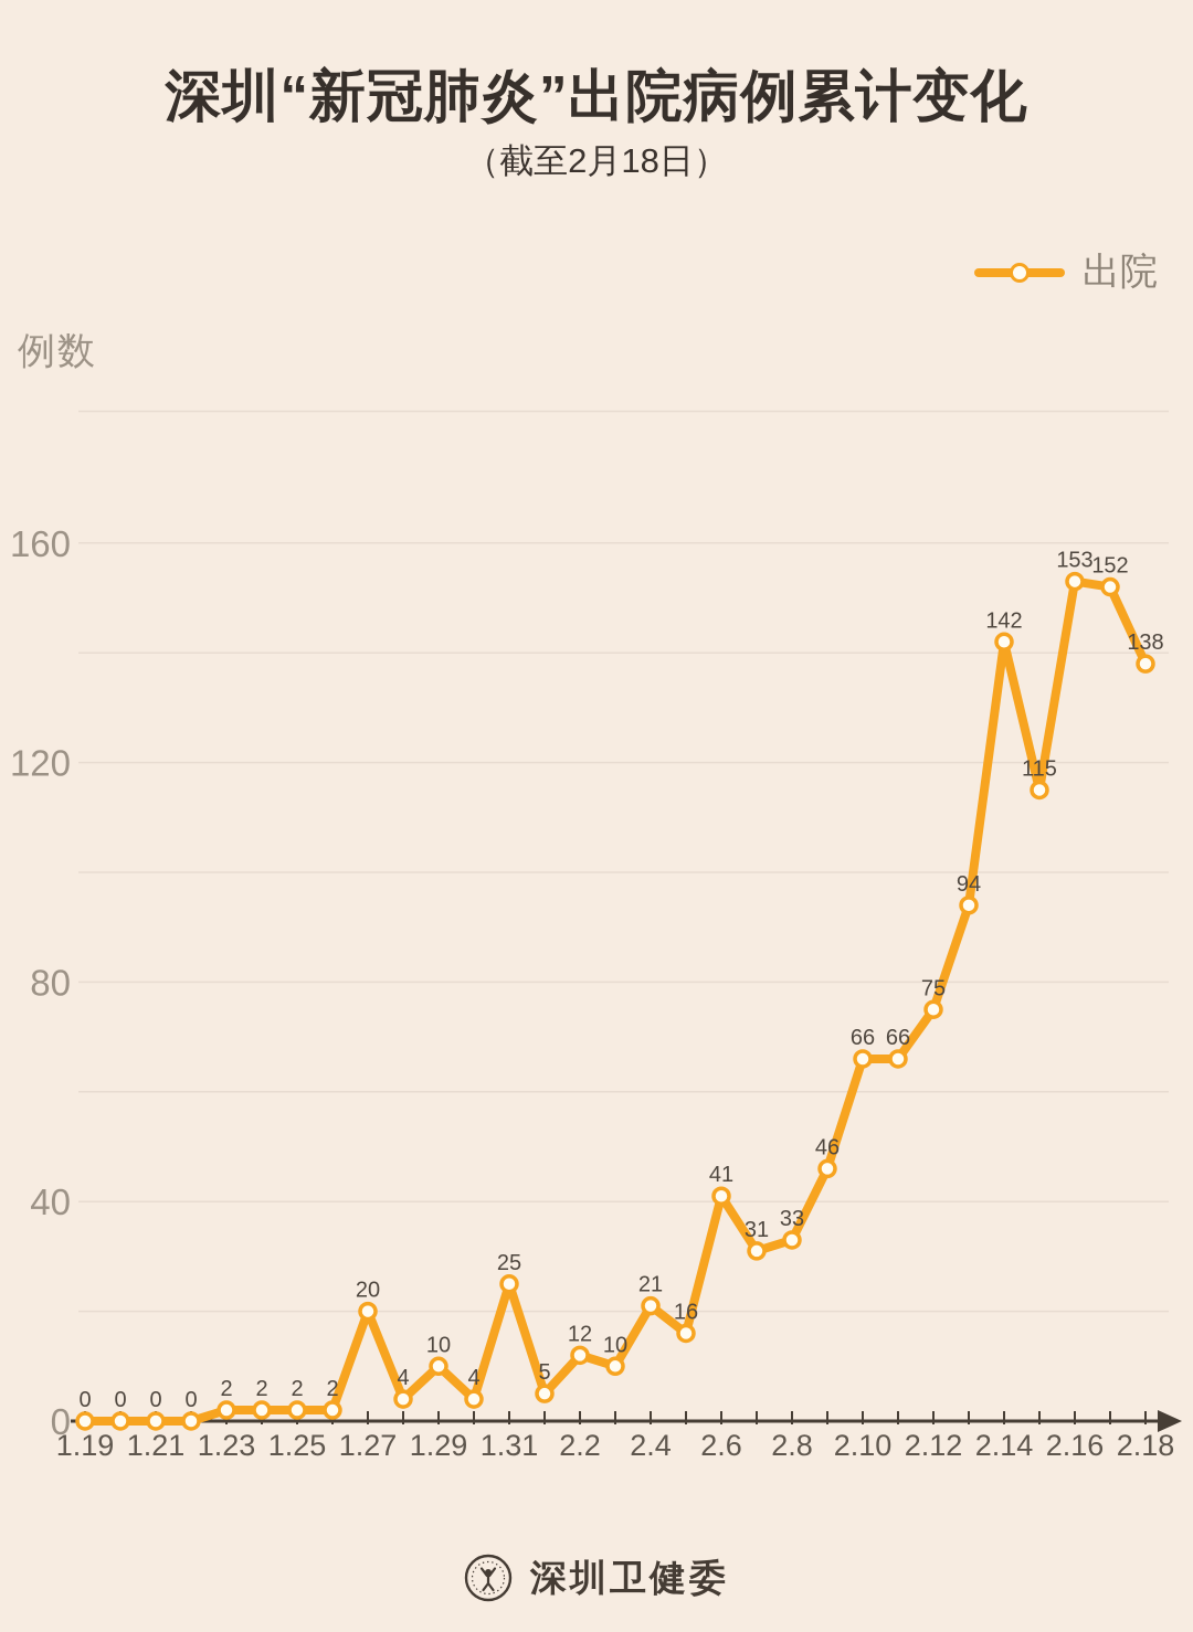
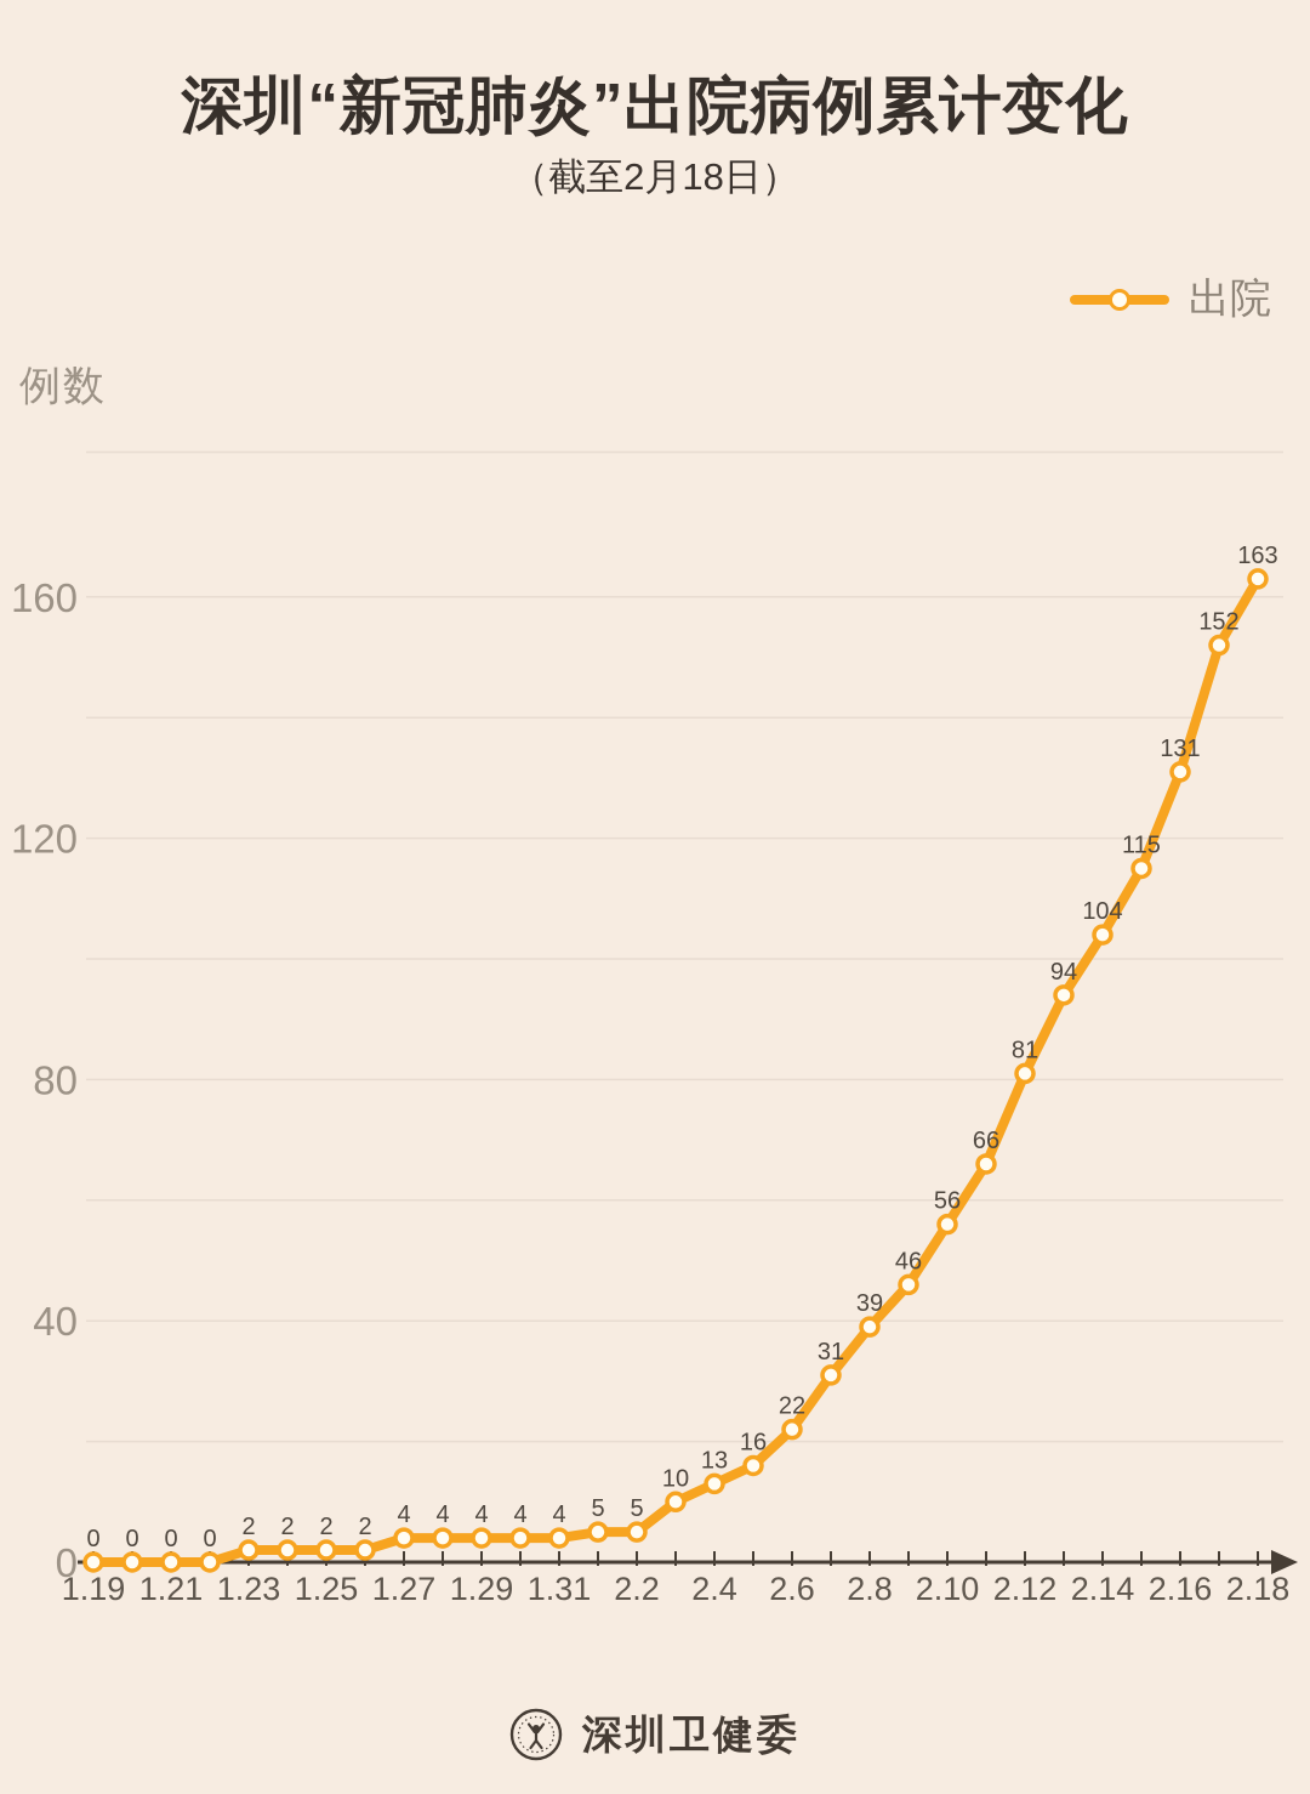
1.27: 20 -> 4
1.29: 10 -> 4
1.31: 25 -> 4
2.2: 12 -> 5
2.4: 21 -> 13
2.6: 41 -> 22
2.8: 33 -> 39
2.10: 66 -> 56
2.12: 75 -> 81
2.14: 142 -> 104
2.16: 153 -> 131
2.18: 138 -> 163
